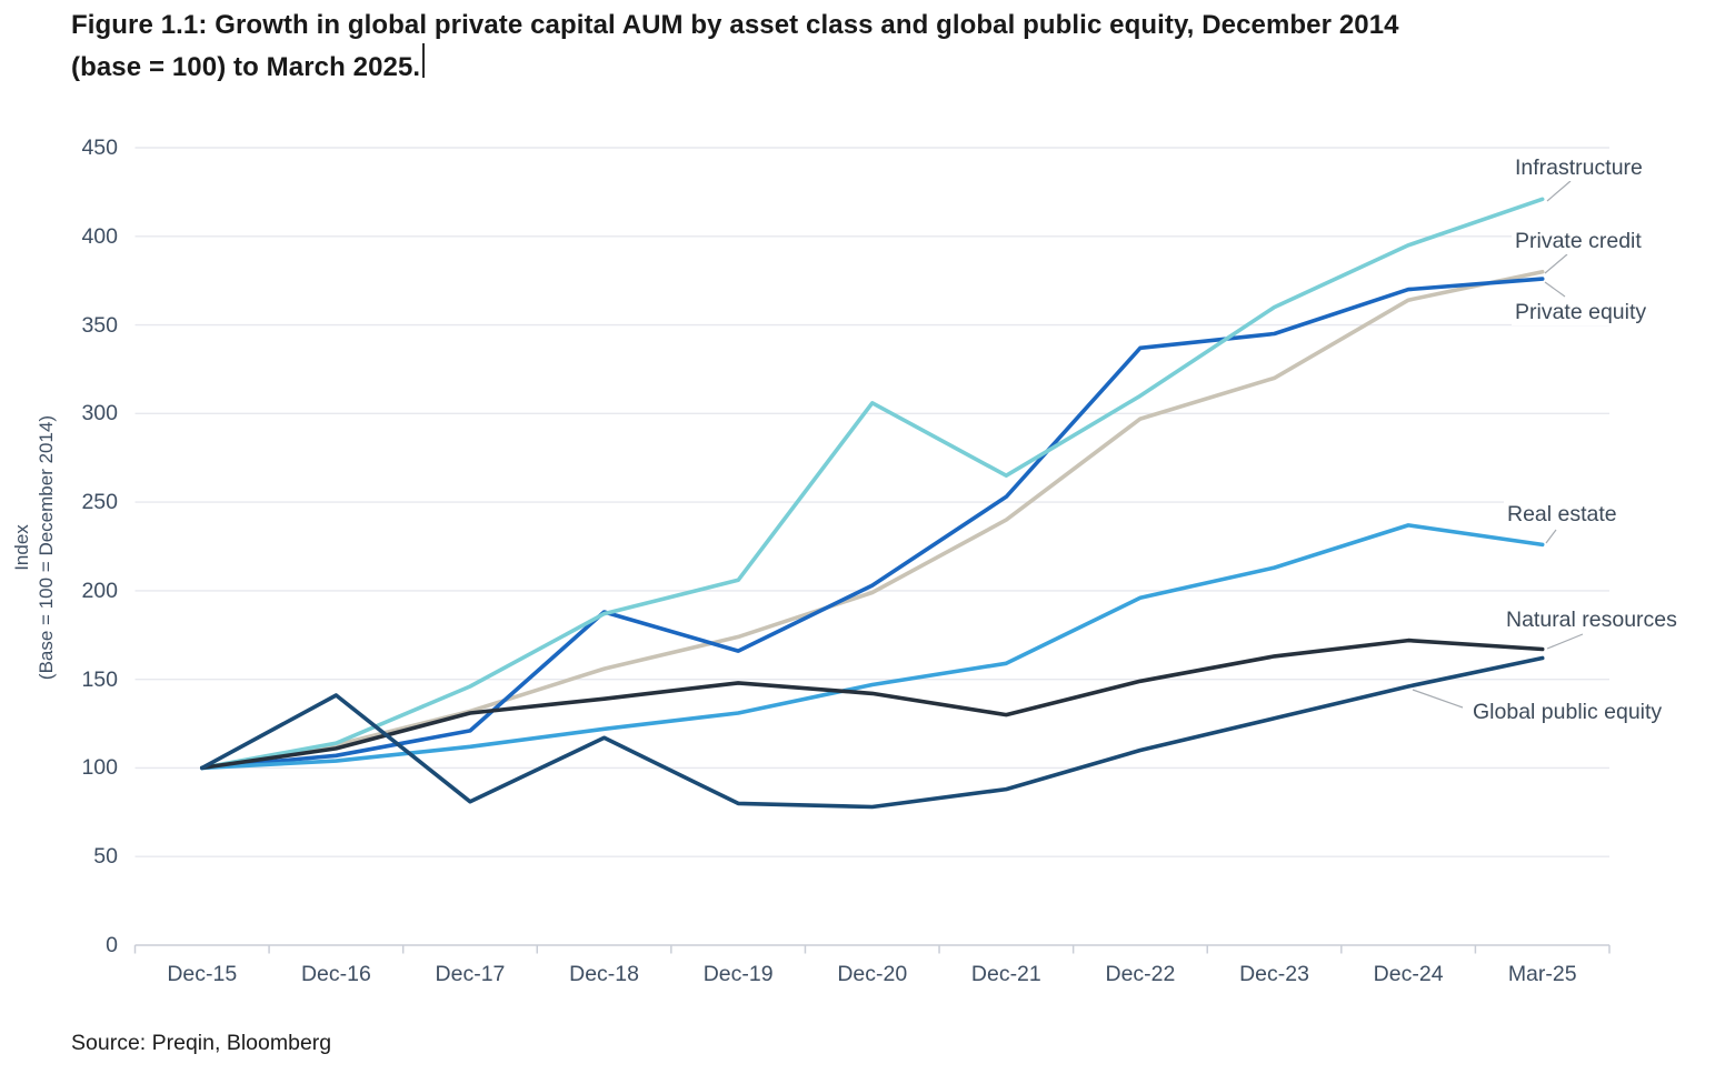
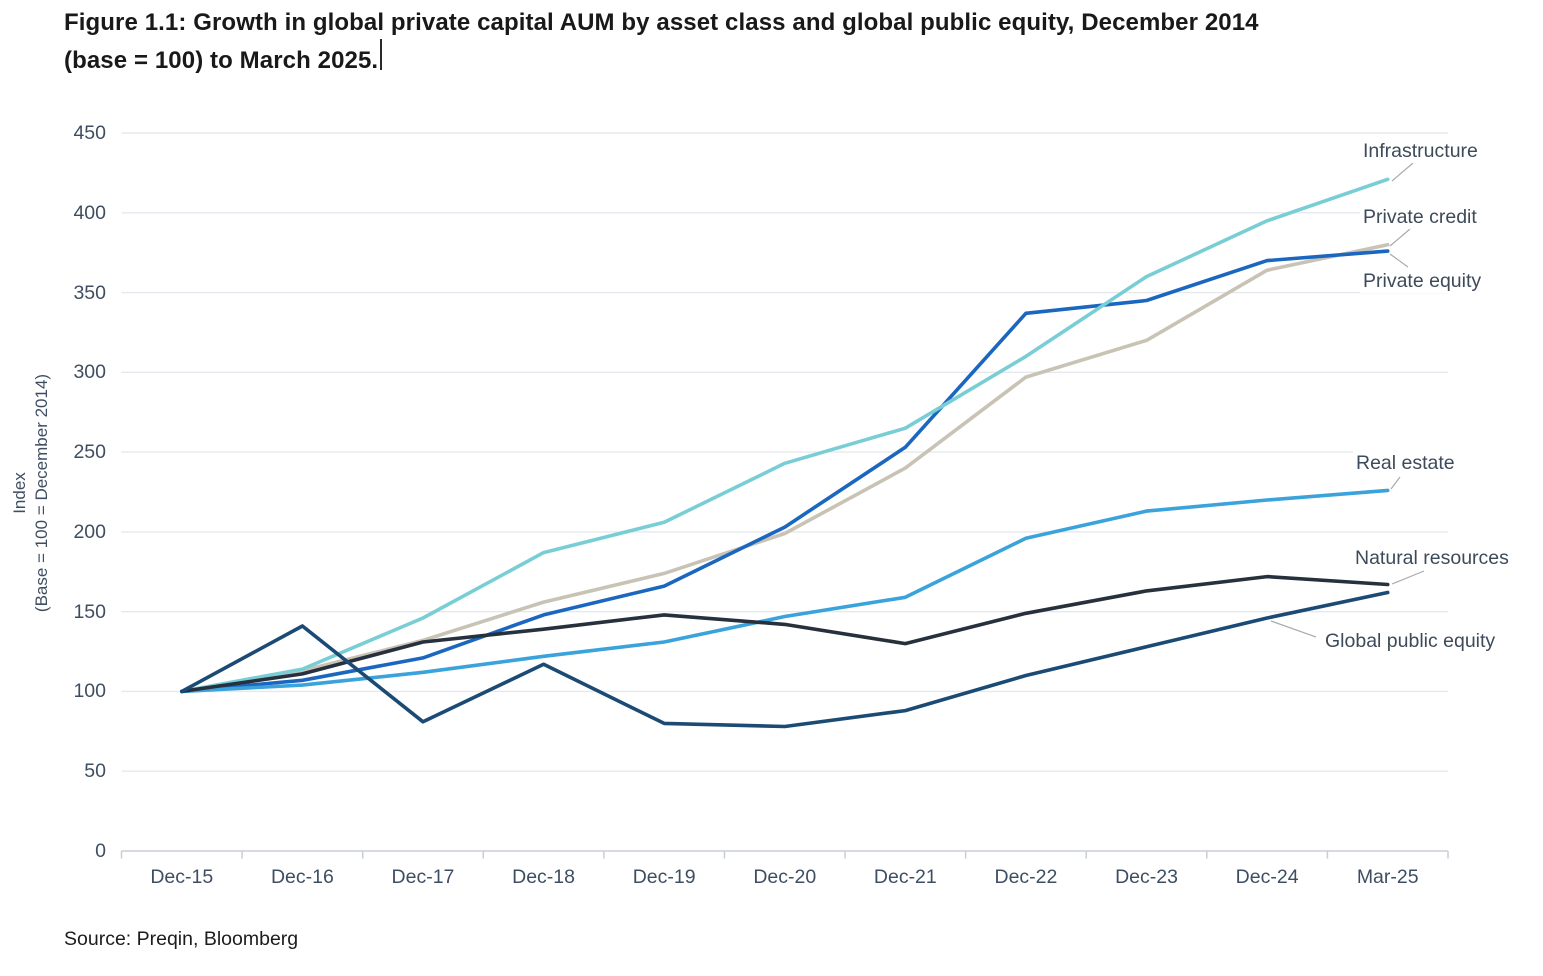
Private equity/Dec-18: 188 -> 148
Infrastructure/Dec-20: 306 -> 243
Real estate/Dec-24: 237 -> 220
